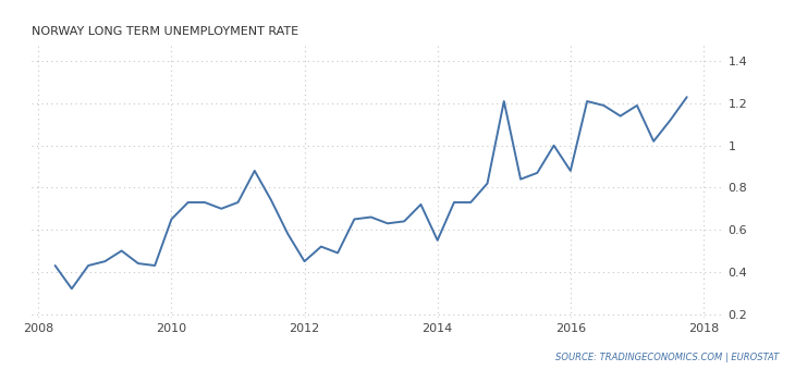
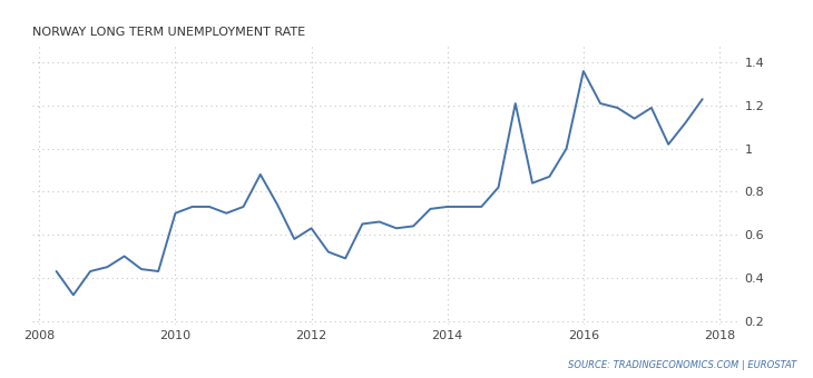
2010: 0.65 -> 0.70
2012: 0.45 -> 0.63
2014: 0.55 -> 0.73
2016: 0.88 -> 1.36
